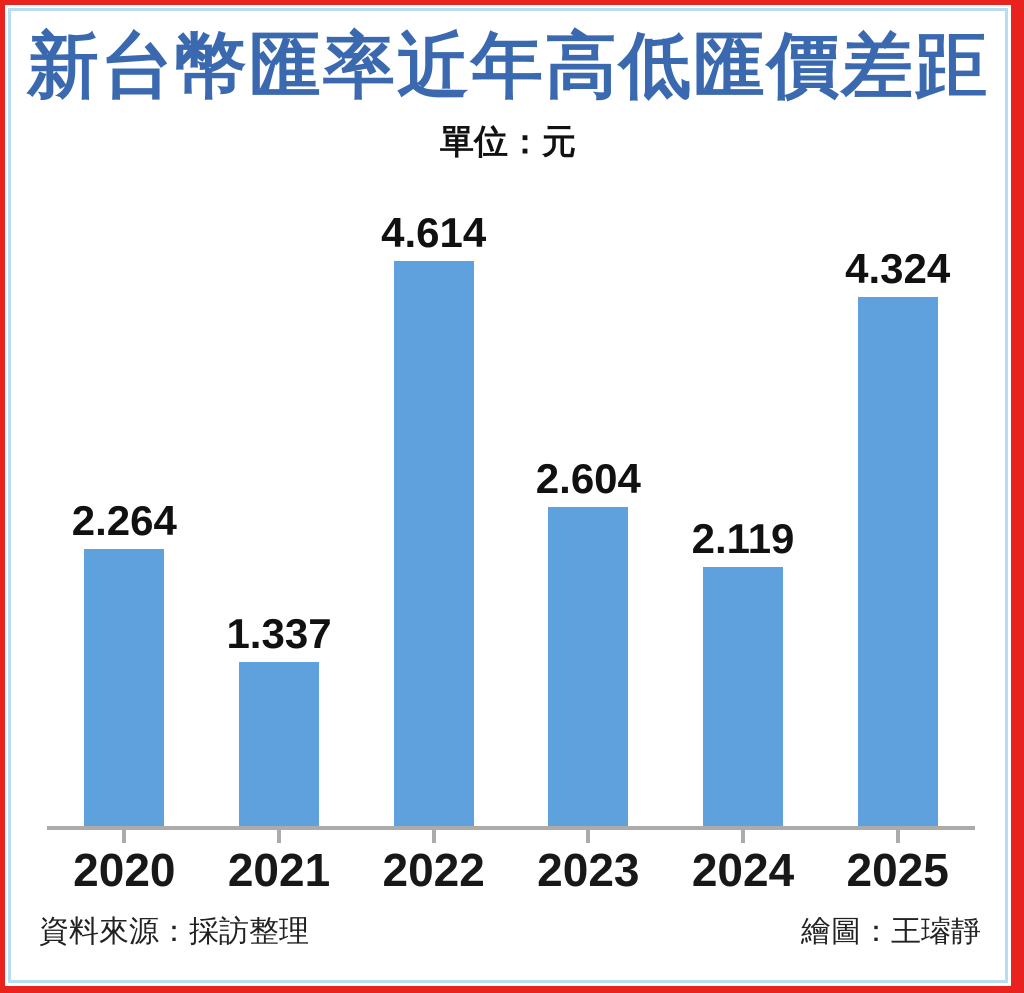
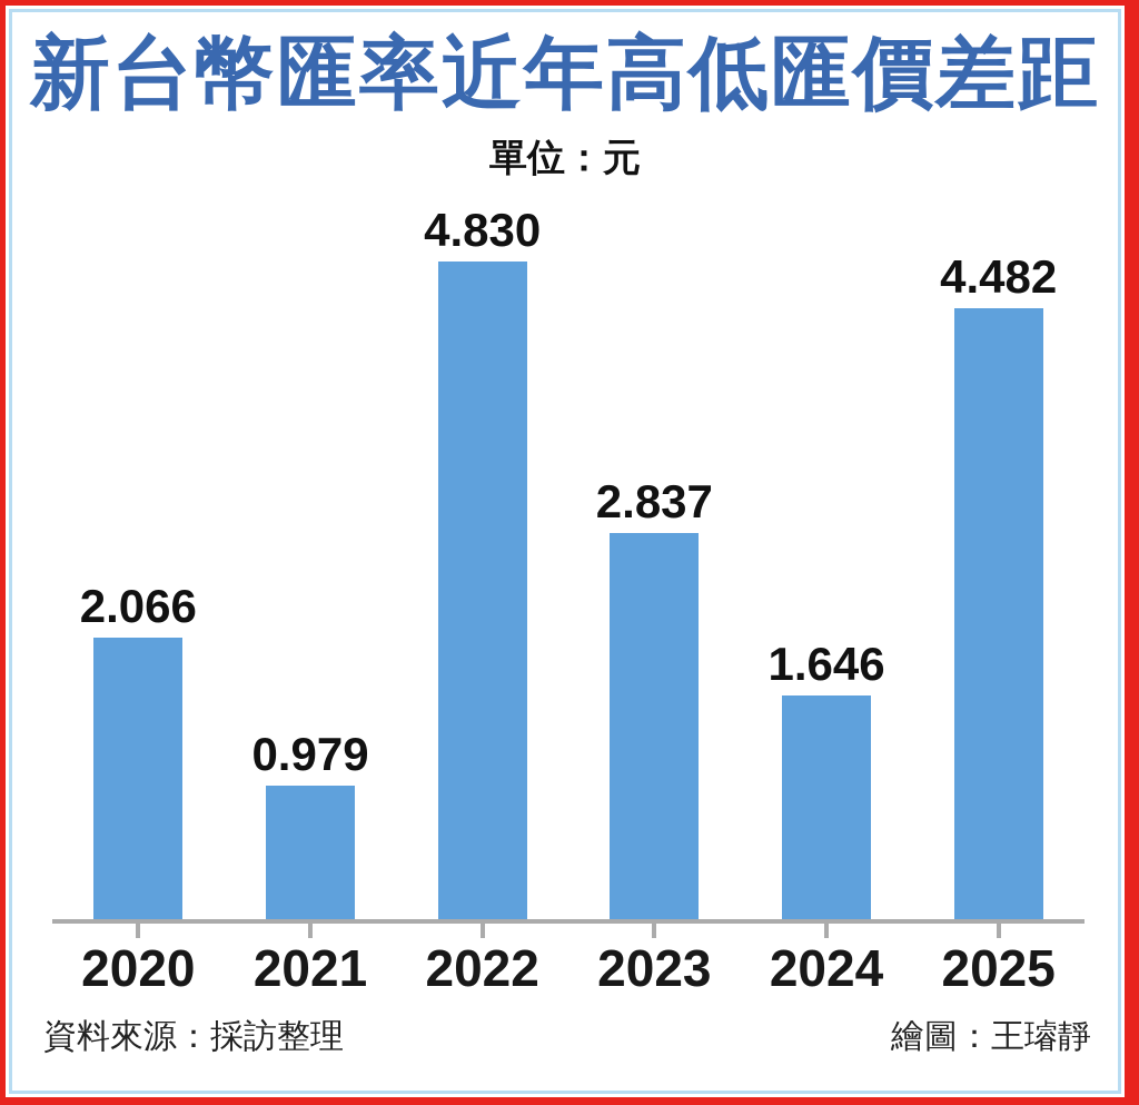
2020: 2.264 -> 2.066
2021: 1.337 -> 0.979
2022: 4.614 -> 4.830
2023: 2.604 -> 2.837
2024: 2.119 -> 1.646
2025: 4.324 -> 4.482
